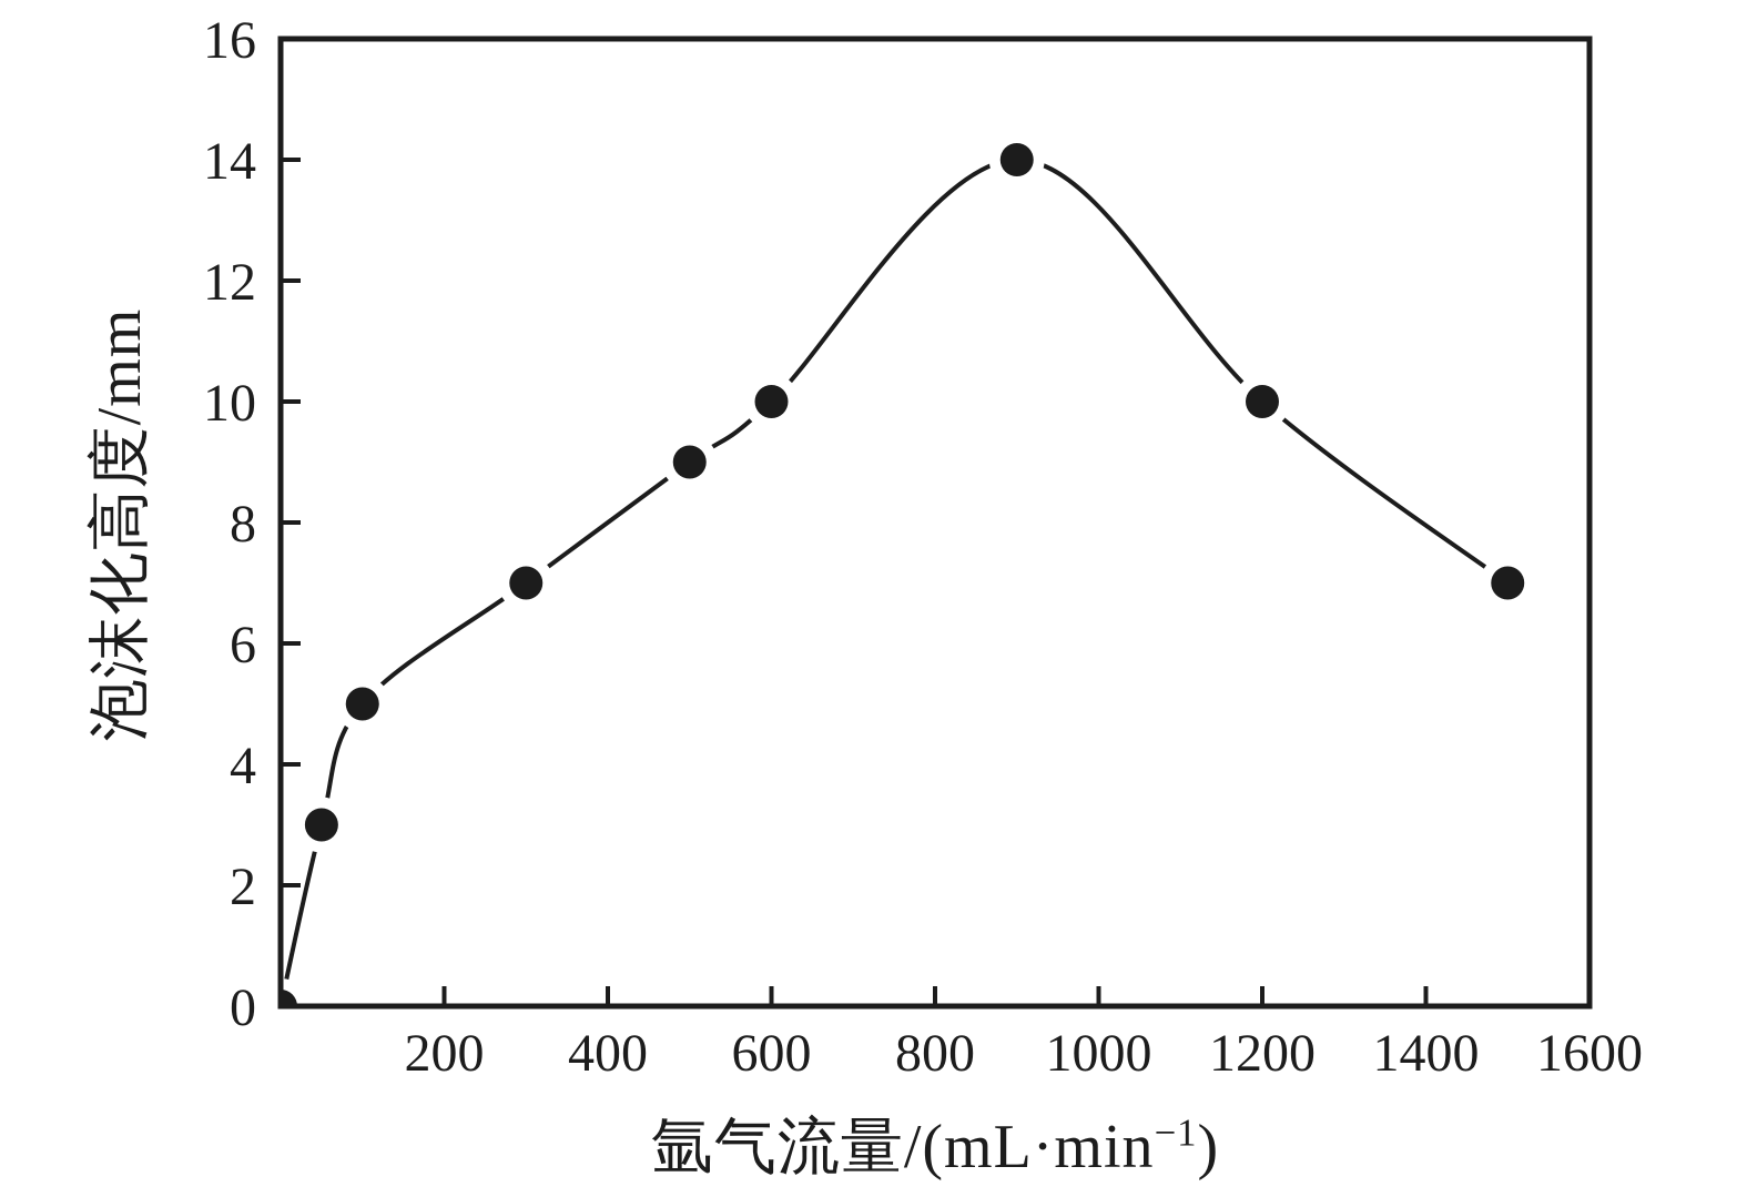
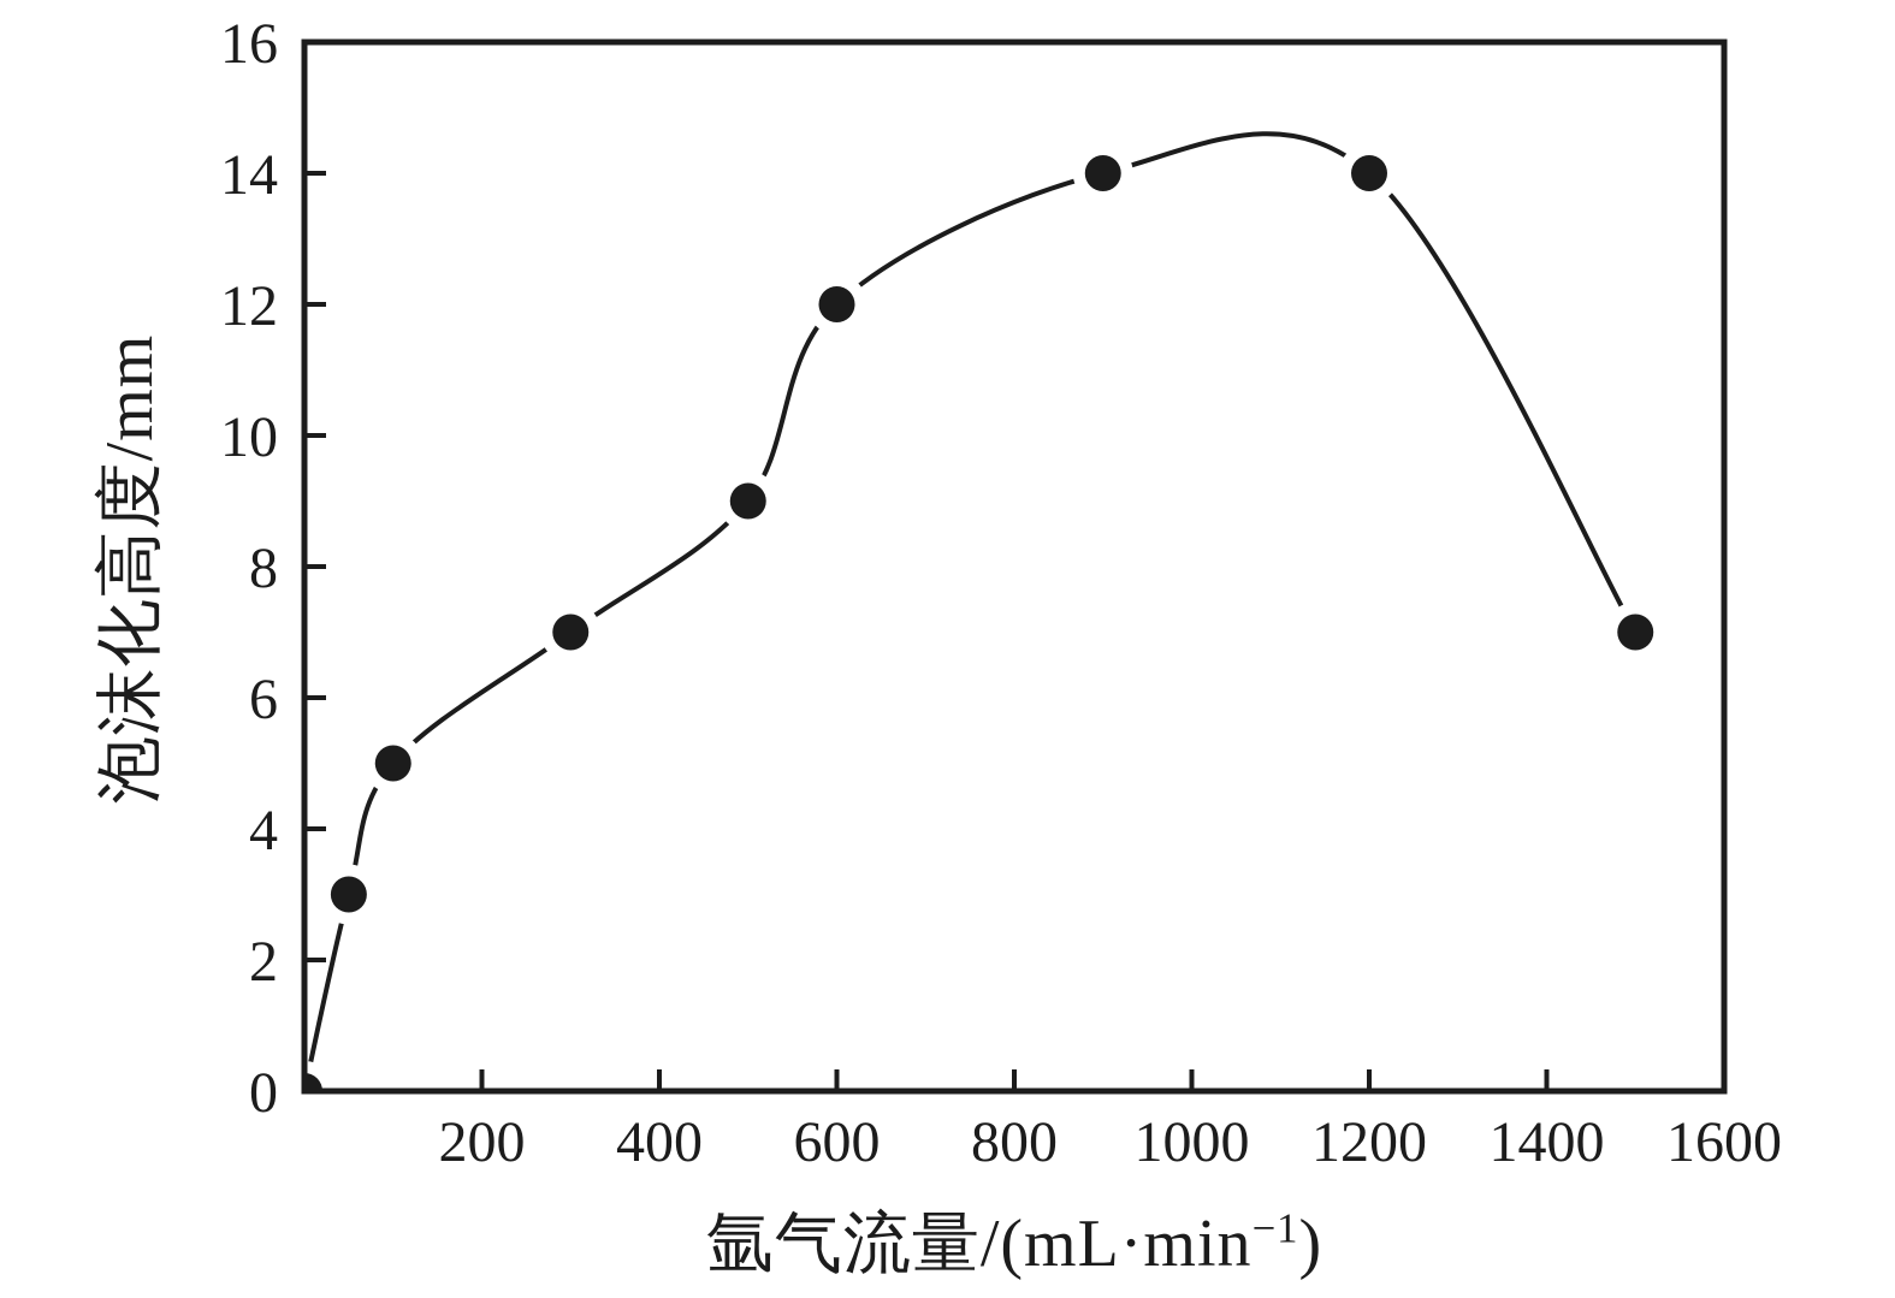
600: 10 -> 12
1200: 10 -> 14
